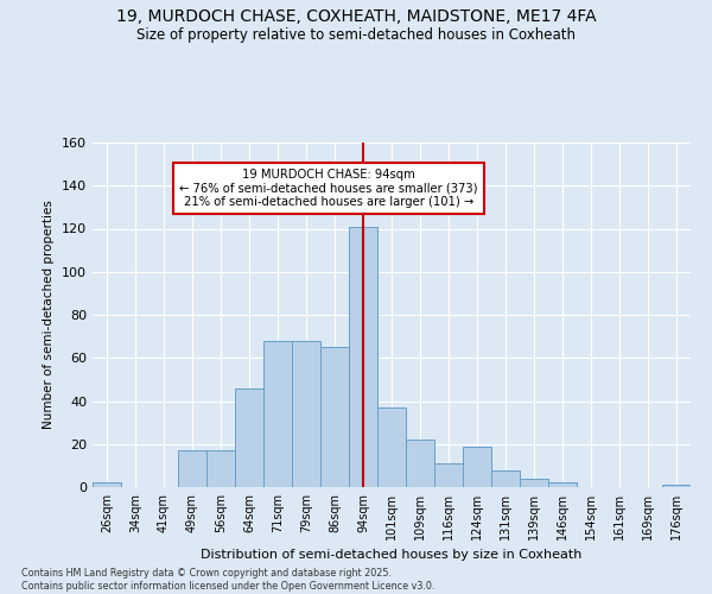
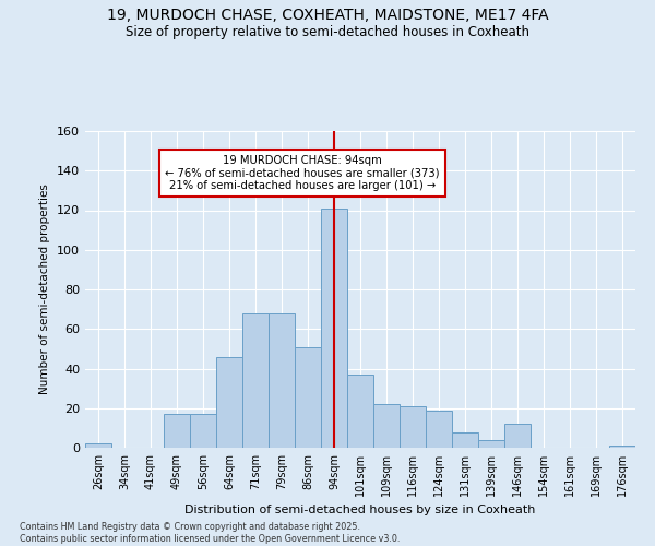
86sqm: 65 -> 51
116sqm: 11 -> 21
146sqm: 2 -> 12
